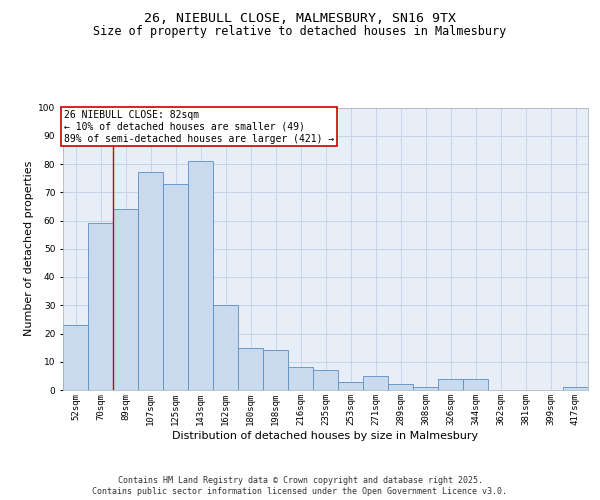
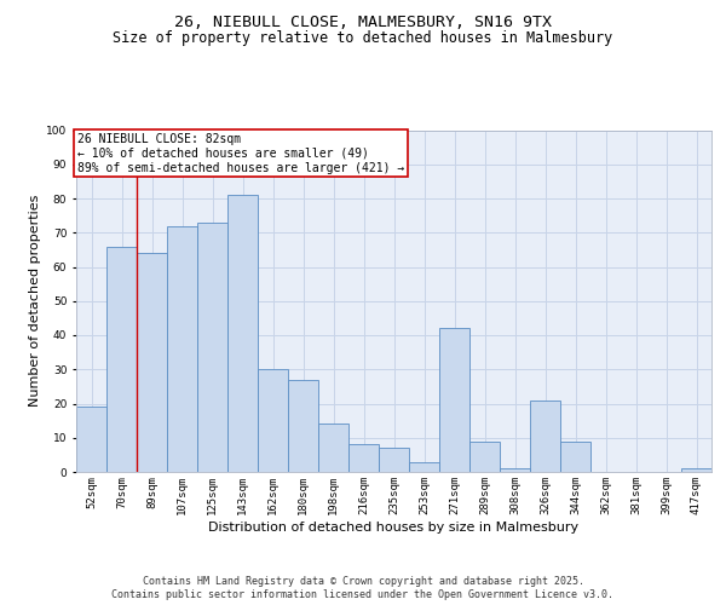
52sqm: 23 -> 19
70sqm: 59 -> 66
107sqm: 77 -> 72
180sqm: 15 -> 27
271sqm: 5 -> 42
289sqm: 2 -> 9
326sqm: 4 -> 21
344sqm: 4 -> 9
